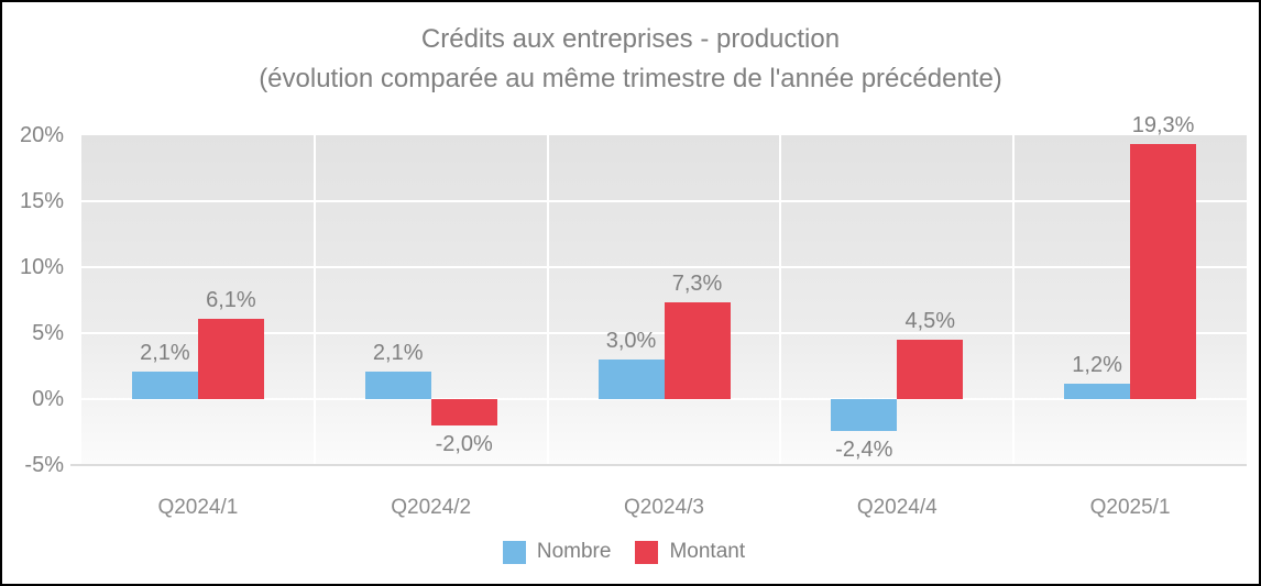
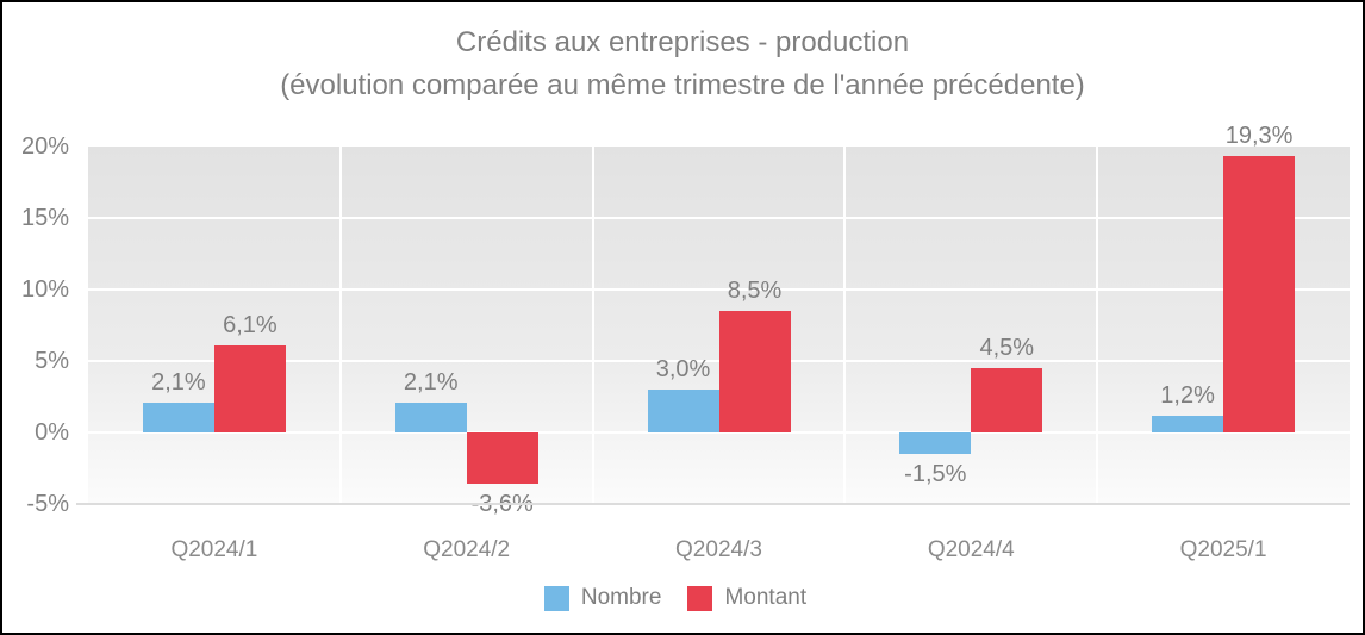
Montant/Q2024/2: -2,0% -> -3,6%
Montant/Q2024/3: 7,3% -> 8,5%
Nombre/Q2024/4: -2,4% -> -1,5%
